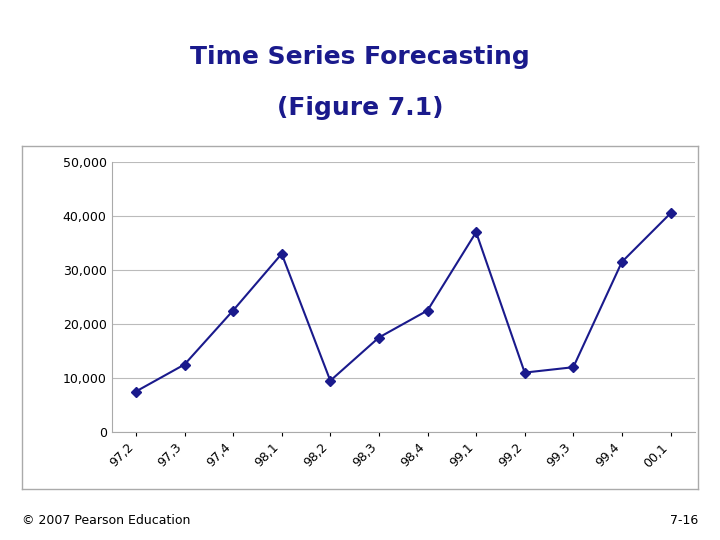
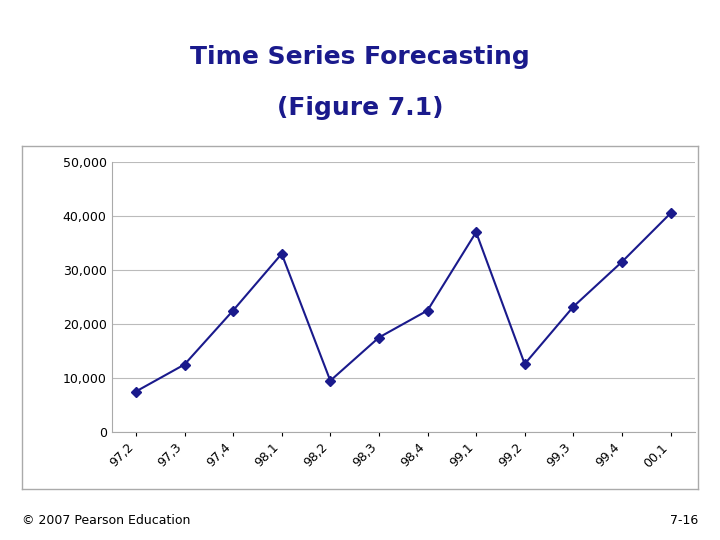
99,2: 11,000 -> 12,600
99,3: 12,000 -> 23,200
